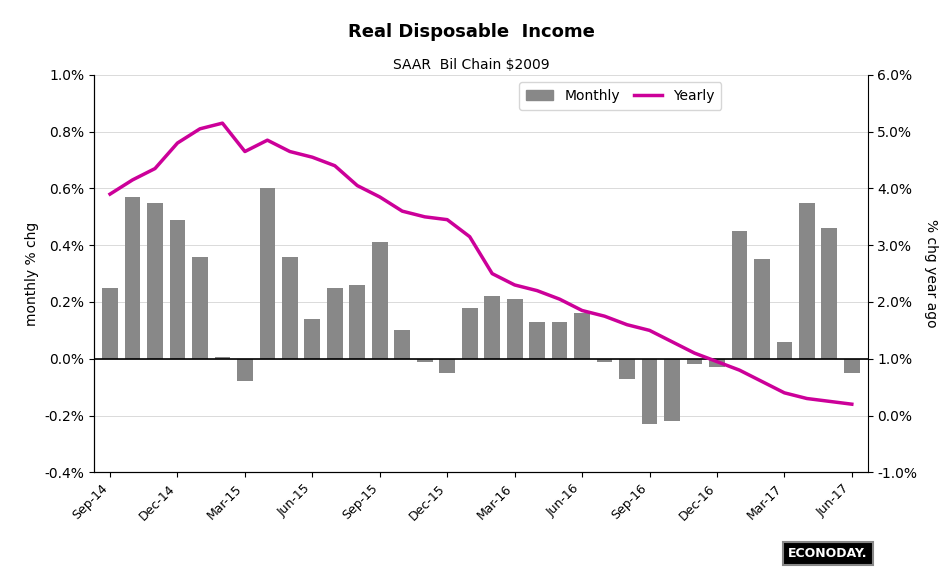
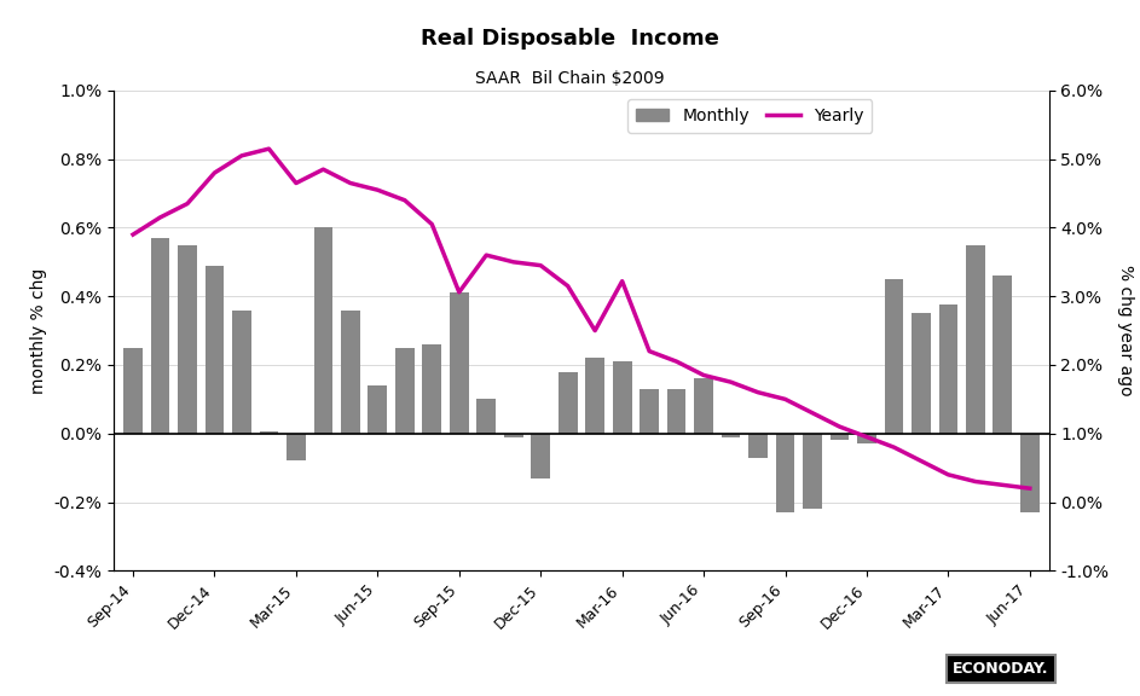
Yearly/Sep-15: 3.85% -> 3.06%
Monthly/Dec-15: -0.050% -> -0.130%
Yearly/Mar-16: 2.30% -> 3.22%
Monthly/Mar-17: 0.060% -> 0.375%
Monthly/Jun-17: -0.050% -> -0.230%
